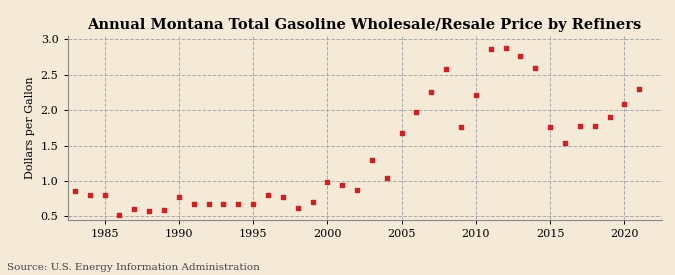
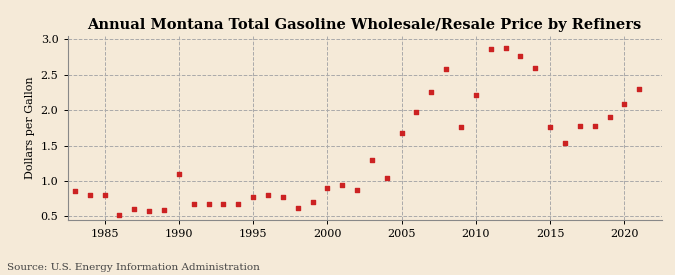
1990: 0.78 -> 1.10
1995: 0.67 -> 0.78
2000: 0.99 -> 0.90
